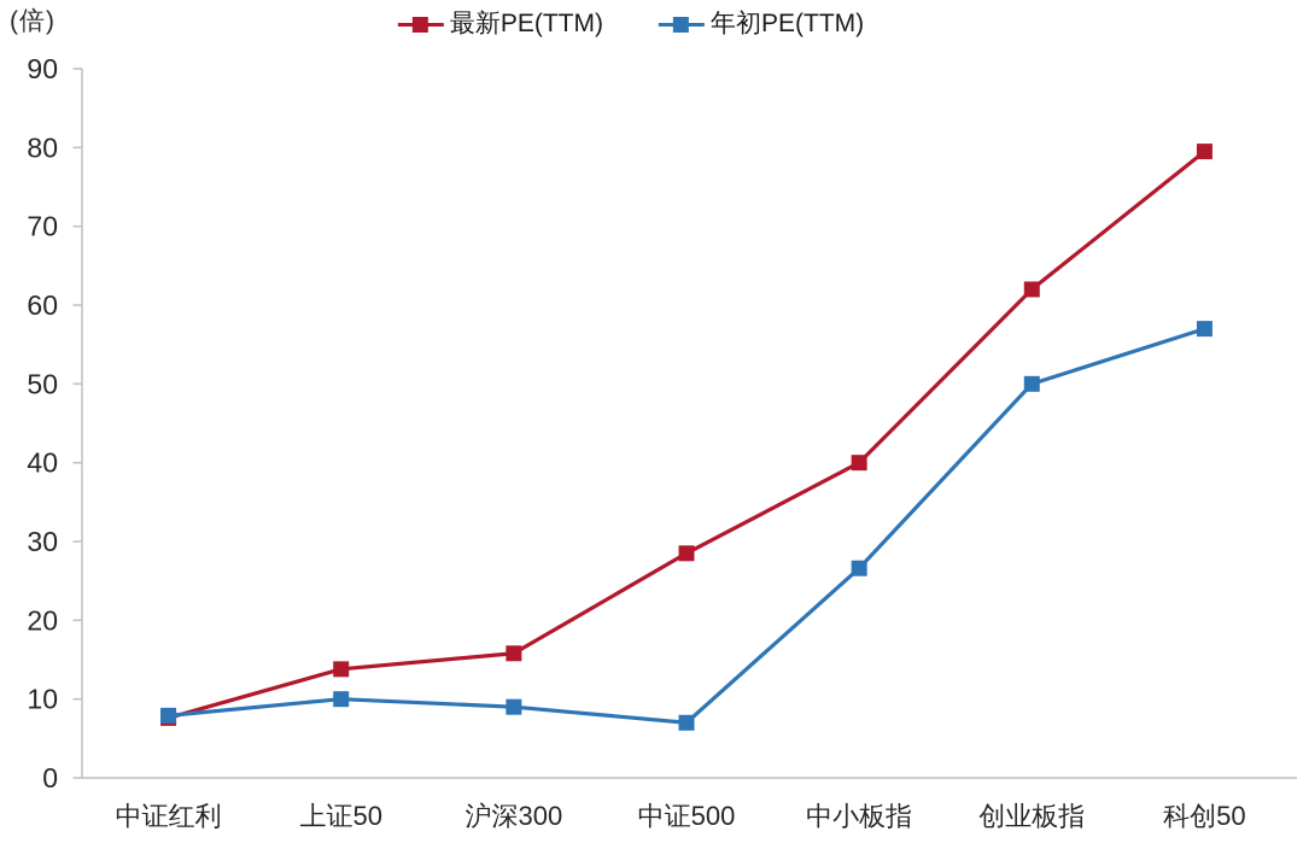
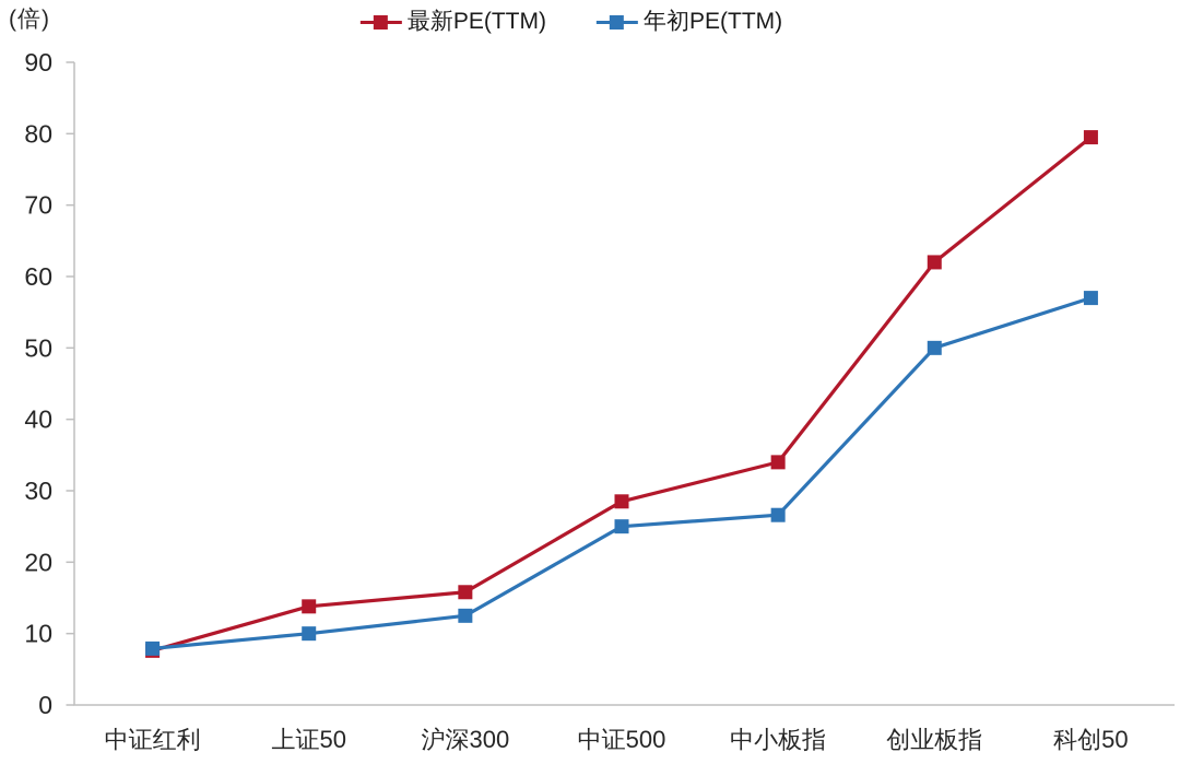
年初PE(TTM)/沪深300: 9 -> 12
年初PE(TTM)/中证500: 7 -> 25
最新PE(TTM)/中小板指: 40 -> 34
